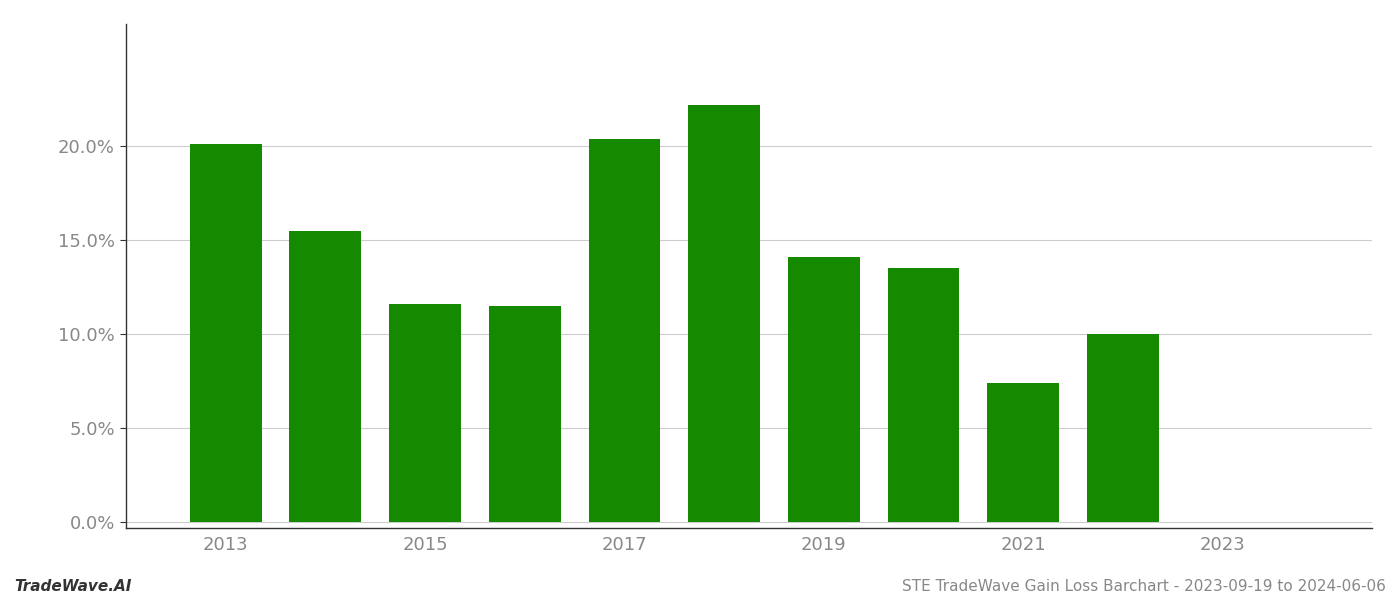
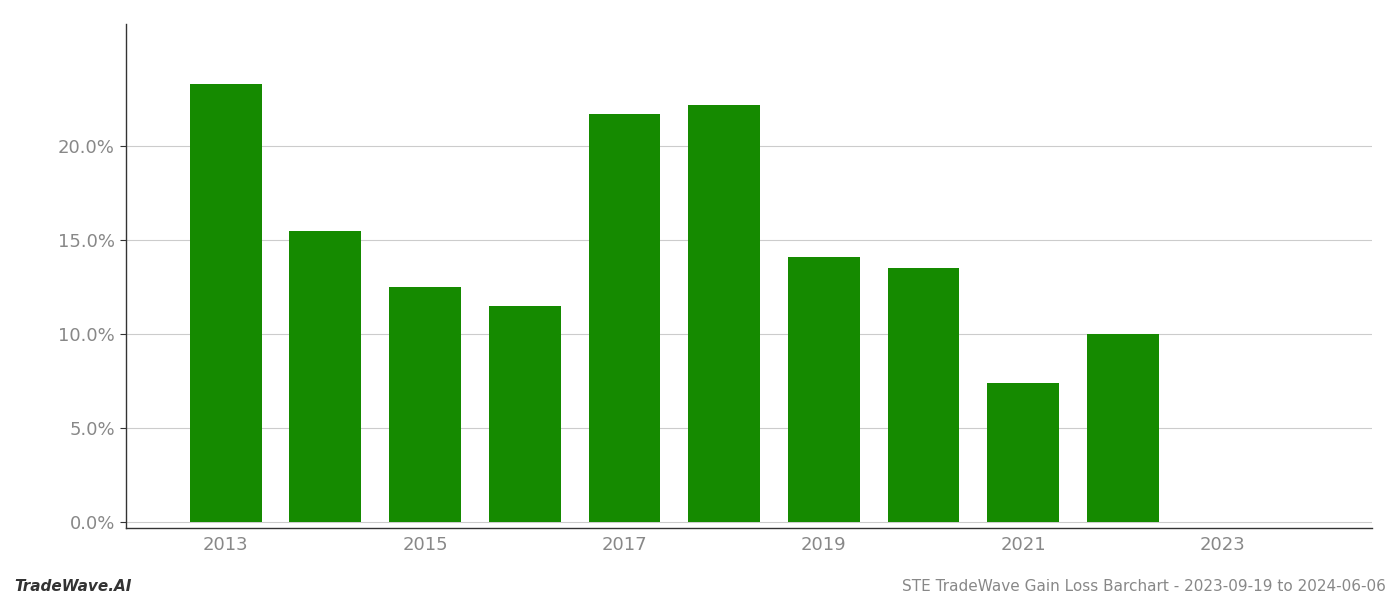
2013: 20.1% -> 23.3%
2015: 11.6% -> 12.5%
2017: 20.4% -> 21.7%
